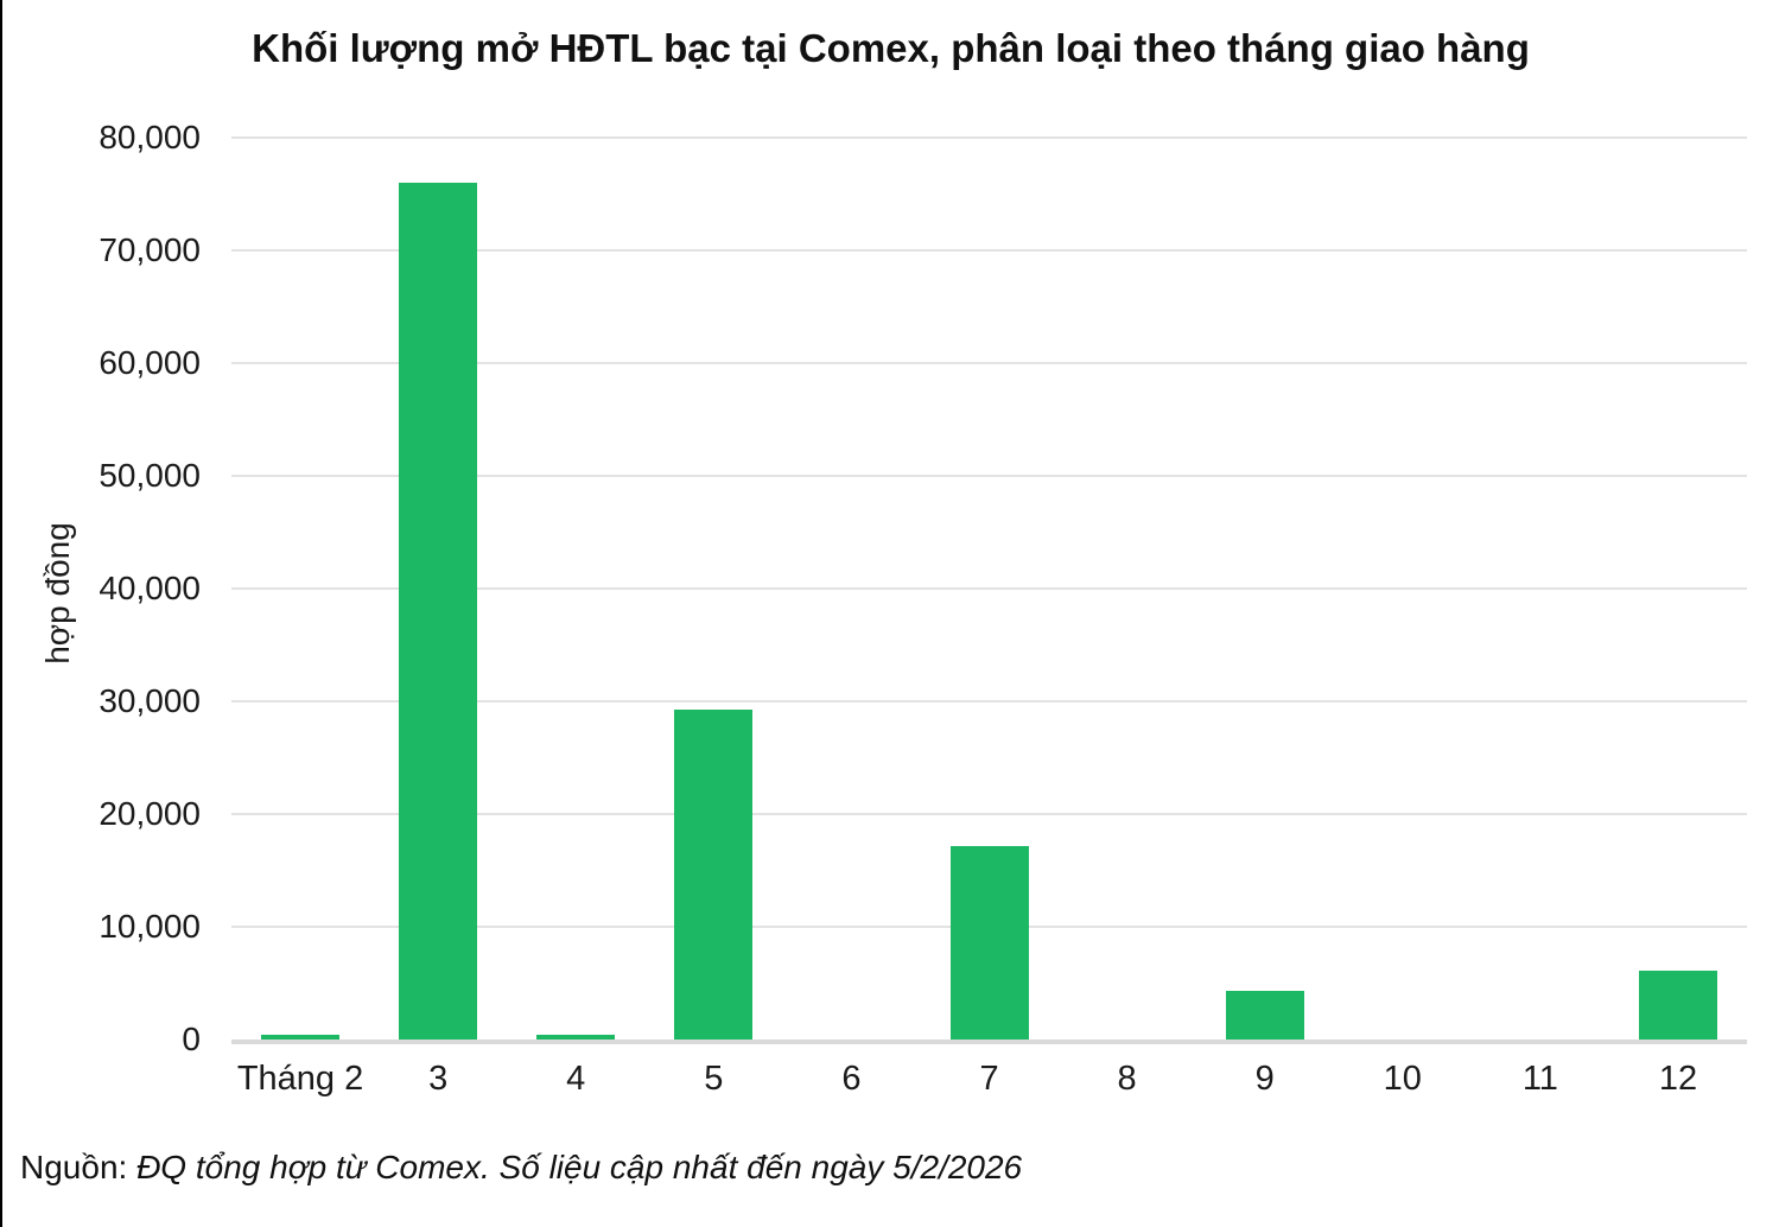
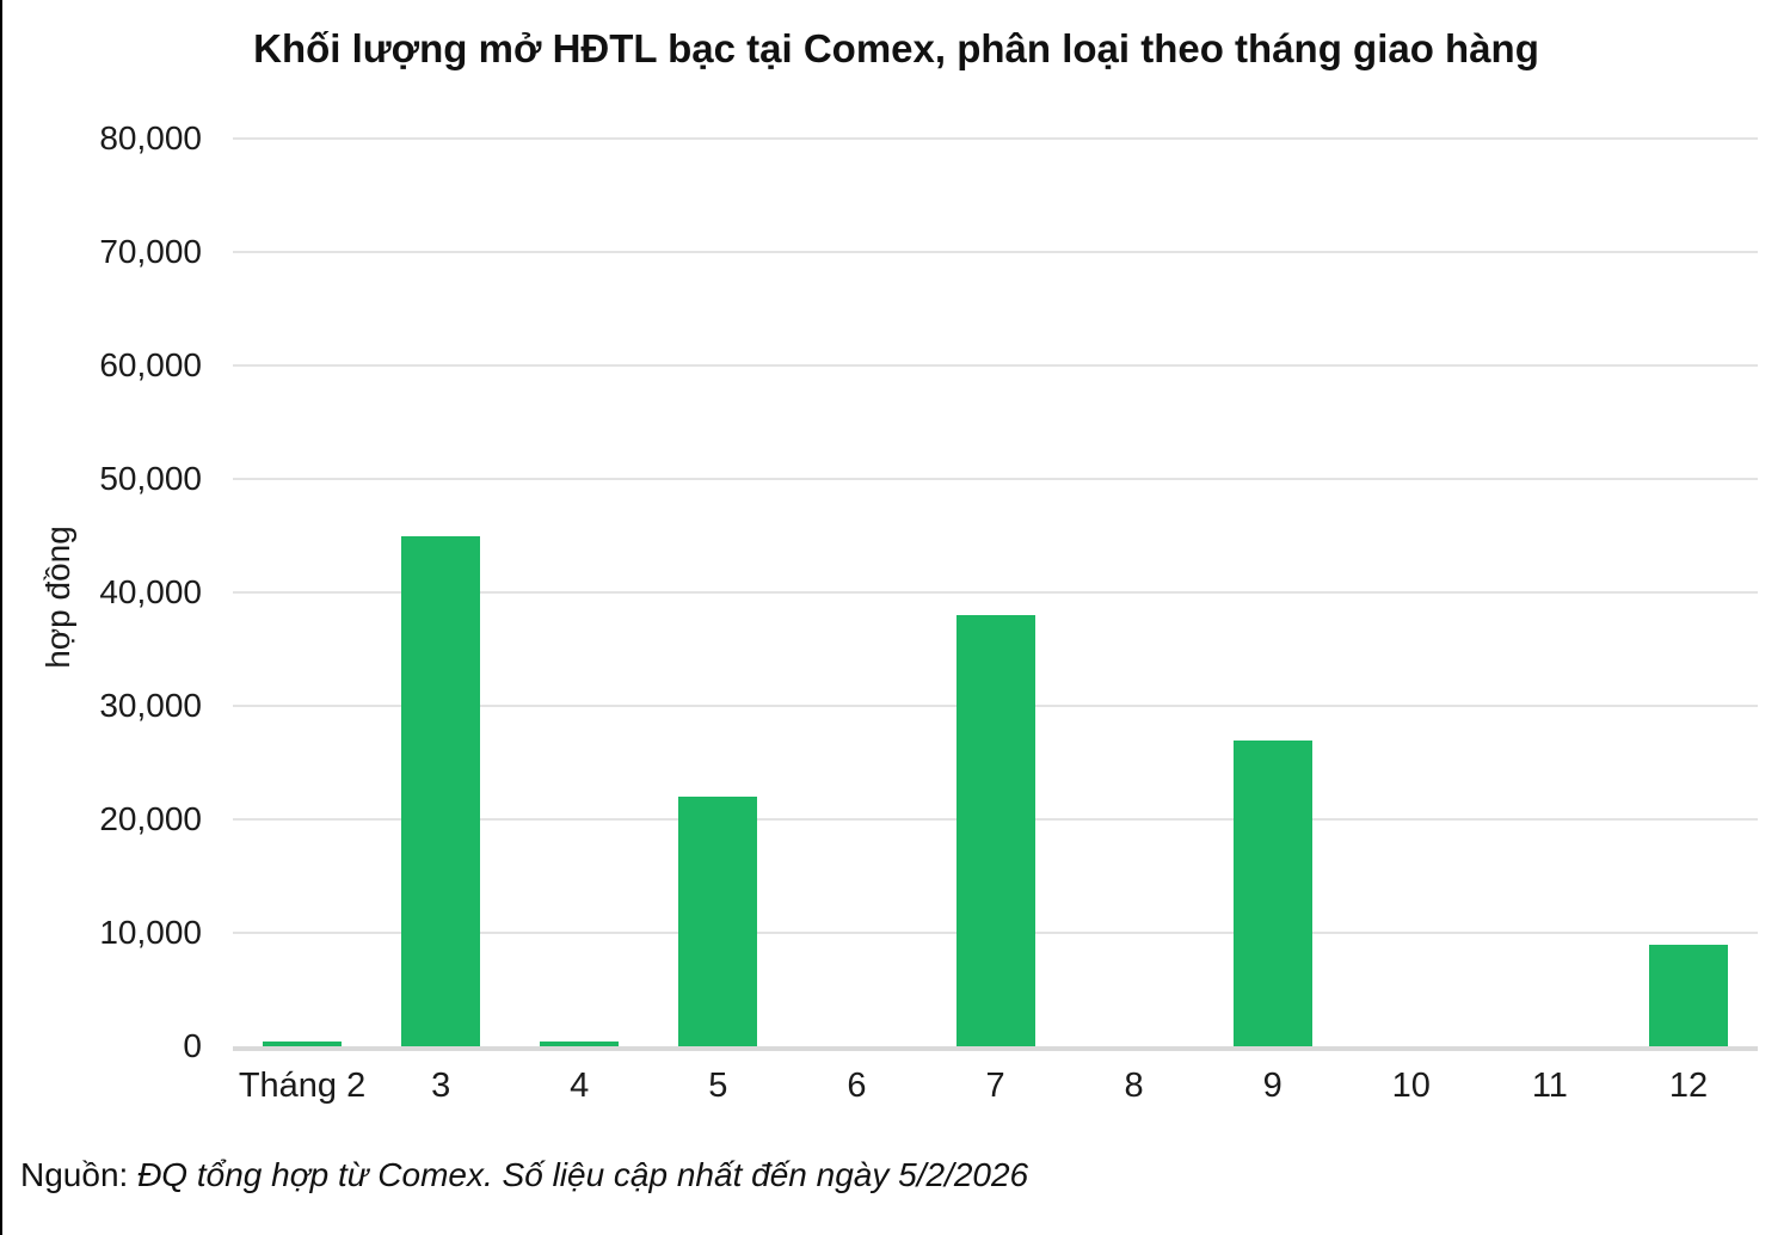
3: 76000 -> 45000
5: 29000 -> 22000
7: 17000 -> 38000
9: 4000 -> 27000
12: 6000 -> 9000
